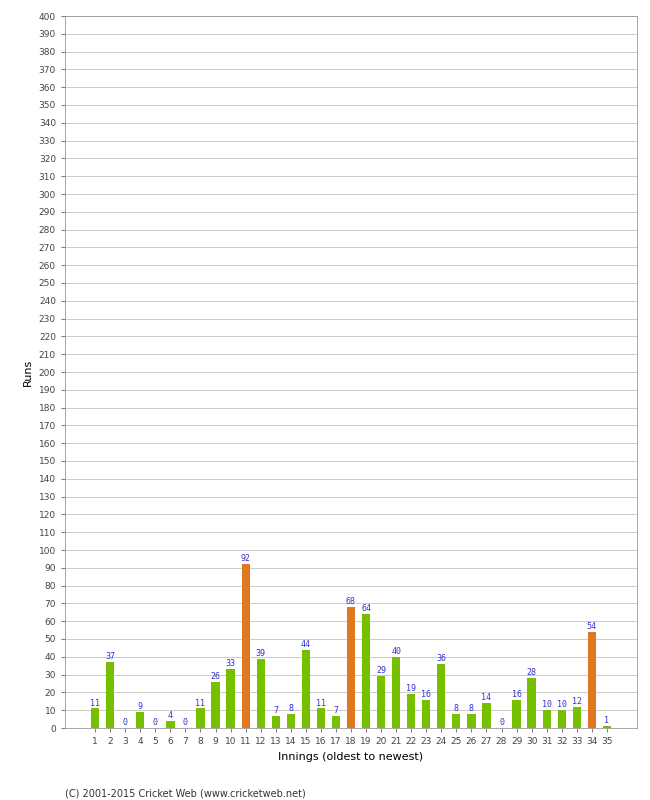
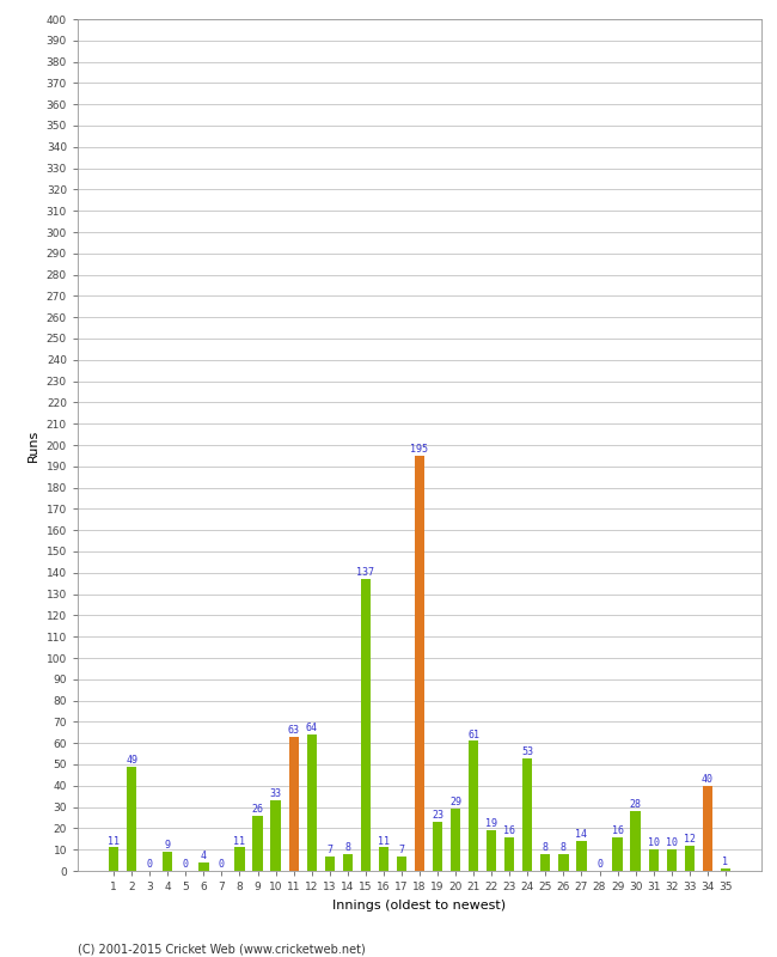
2: 37 -> 49
11: 92 -> 63
12: 39 -> 64
15: 44 -> 137
18: 68 -> 195
19: 64 -> 23
21: 40 -> 61
24: 36 -> 53
34: 54 -> 40
